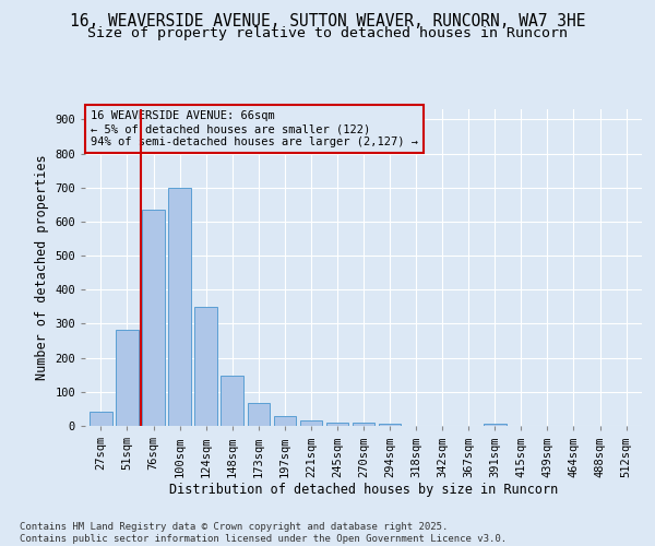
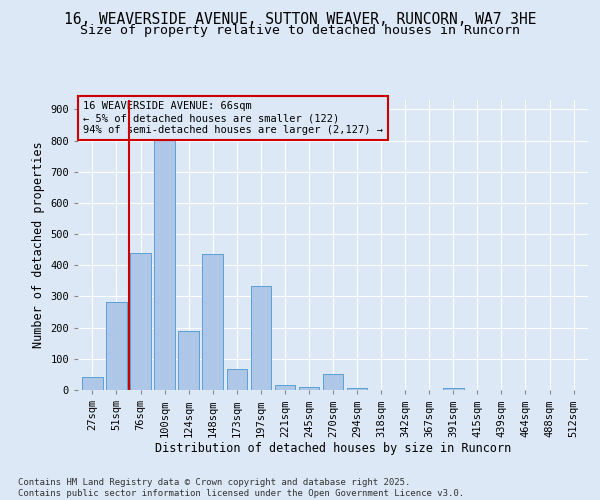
76sqm: 635 -> 440
100sqm: 700 -> 810
124sqm: 351 -> 190
148sqm: 147 -> 435
197sqm: 29 -> 335
270sqm: 10 -> 50
